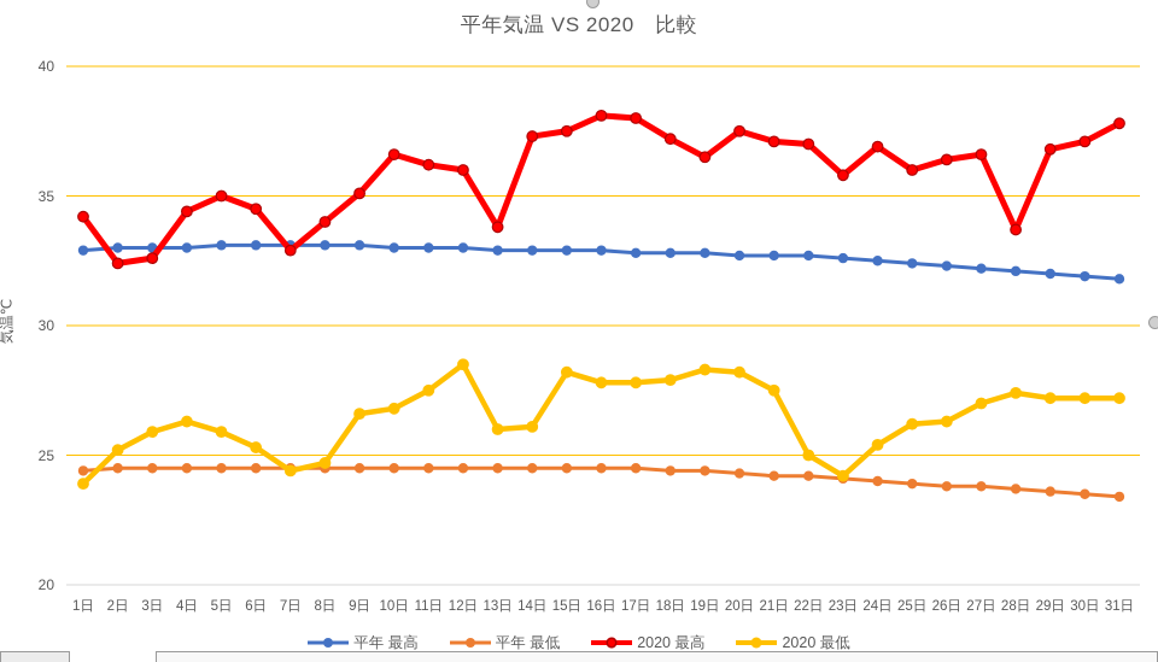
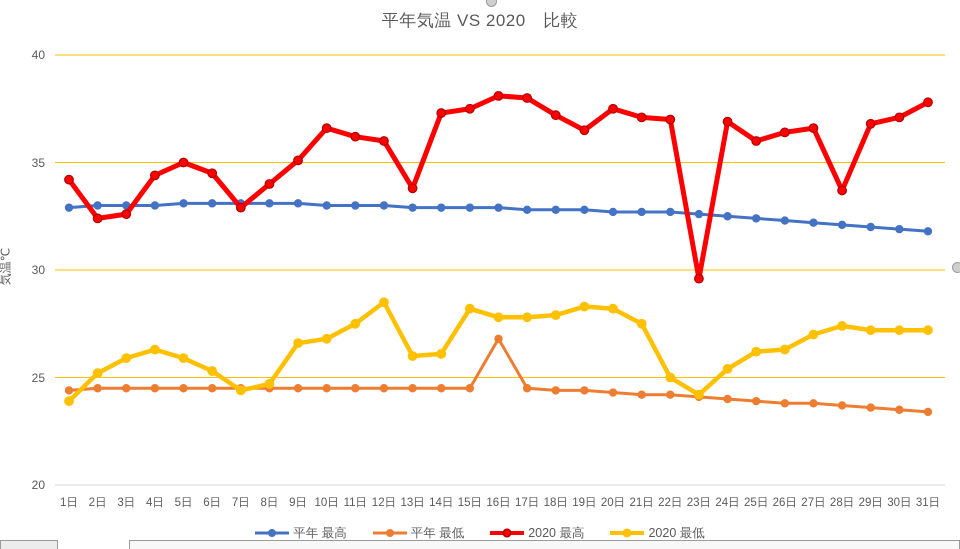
平年 最低/16日: 24.5 -> 26.8
2020 最高/23日: 35.8 -> 29.6
